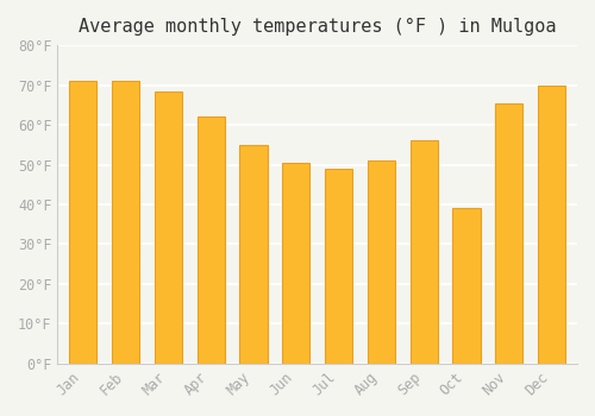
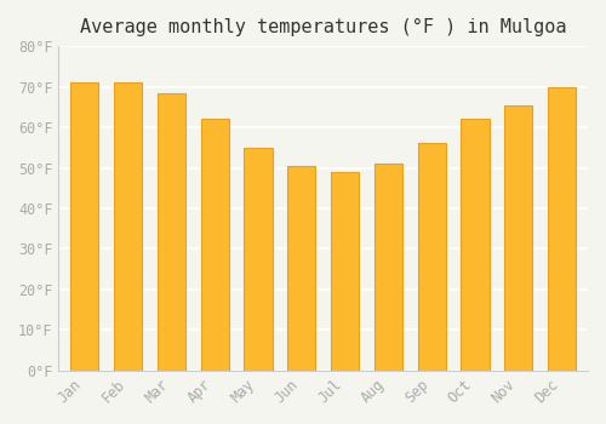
Oct: 39.0°F -> 62.0°F
